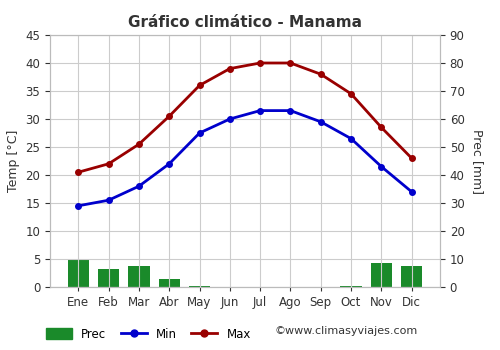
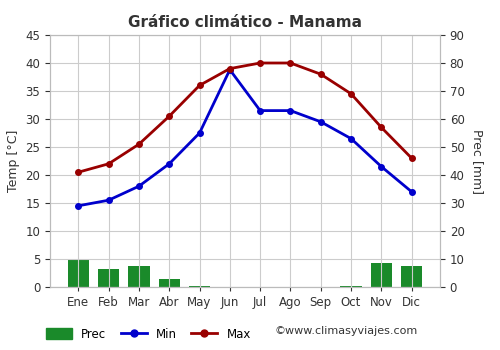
Min/Jun: 30.0 -> 38.8
